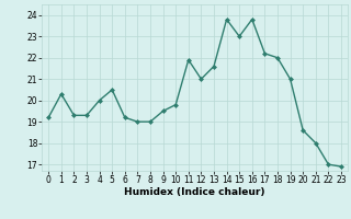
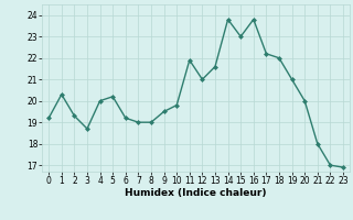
3: 19.3 -> 18.7
5: 20.5 -> 20.2
20: 18.6 -> 20.0
